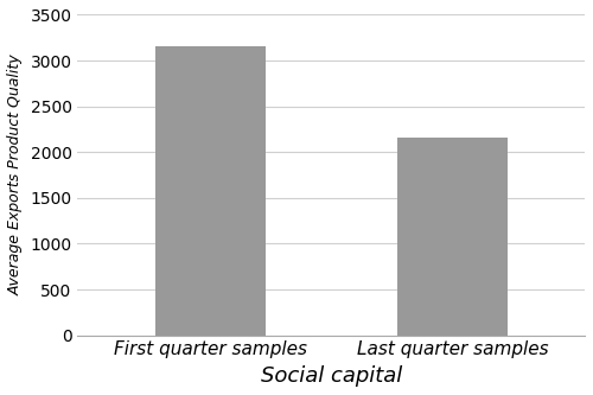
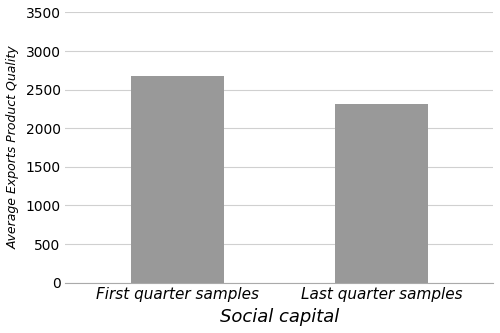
First quarter samples: 3160 -> 2680
Last quarter samples: 2160 -> 2320
